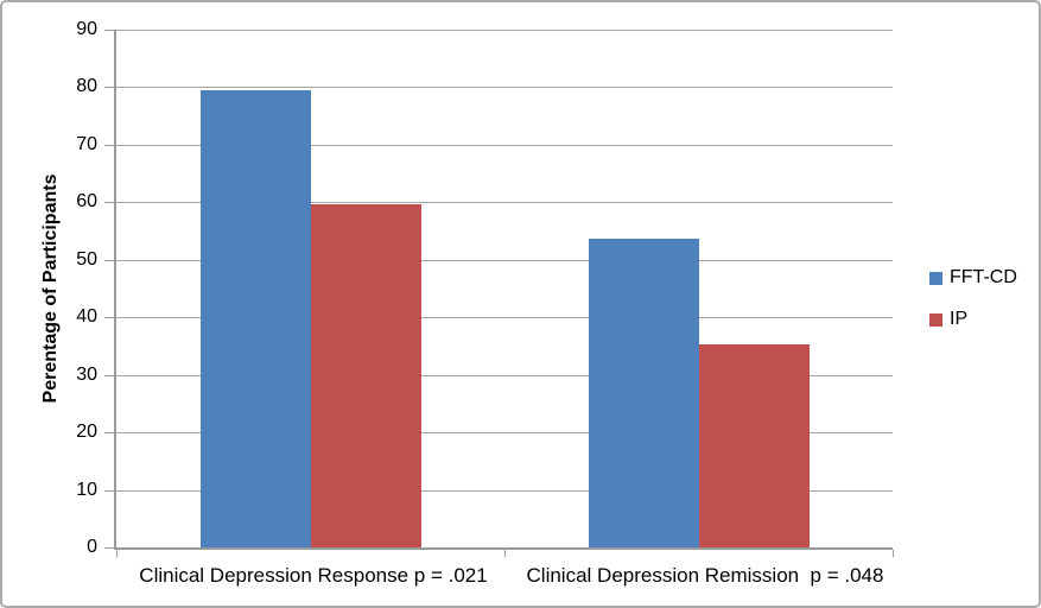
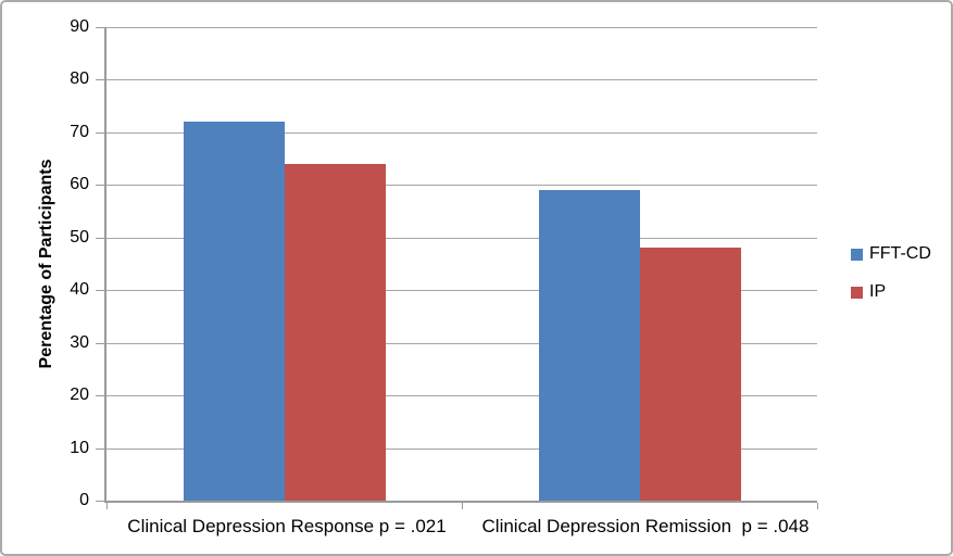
FFT-CD/Clinical Depression Response p = .021: 80 -> 72
IP/Clinical Depression Response p = .021: 60 -> 64
FFT-CD/Clinical Depression Remission p = .048: 54 -> 59
IP/Clinical Depression Remission p = .048: 35 -> 48
